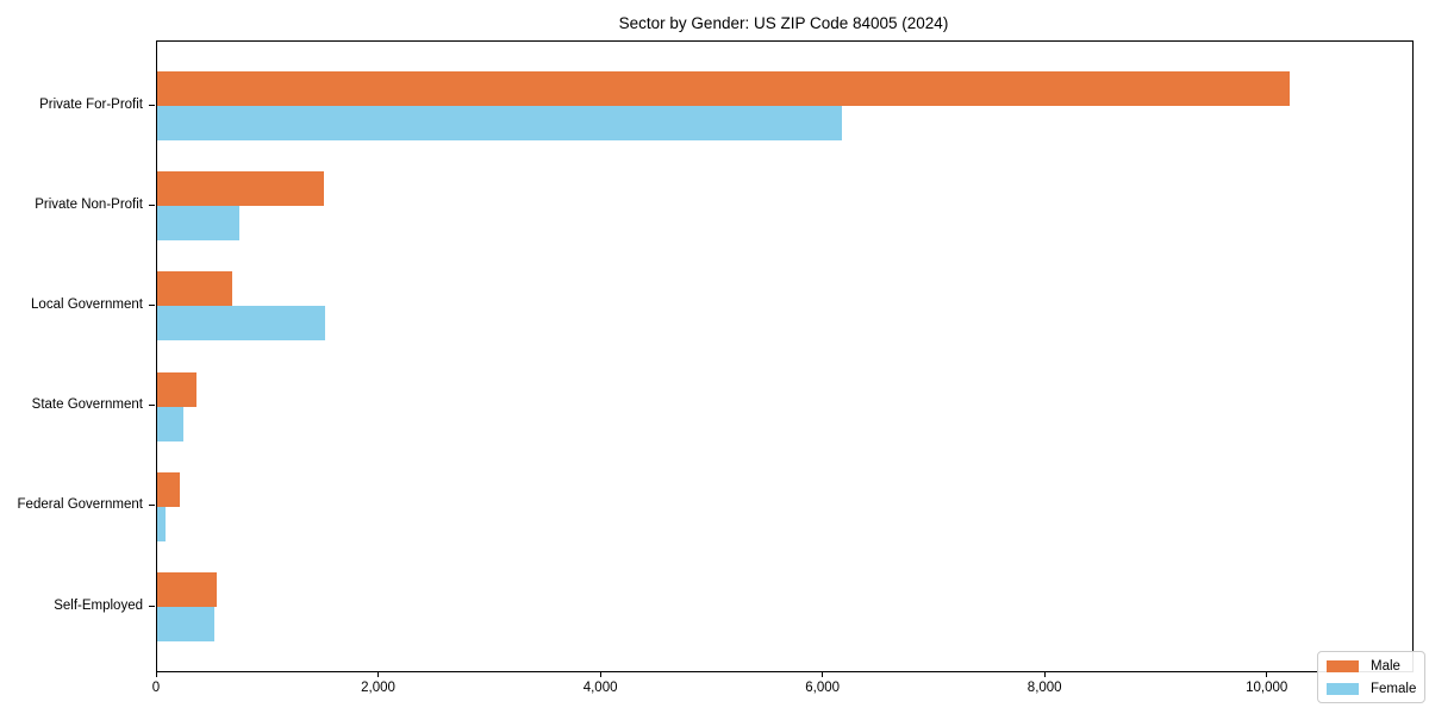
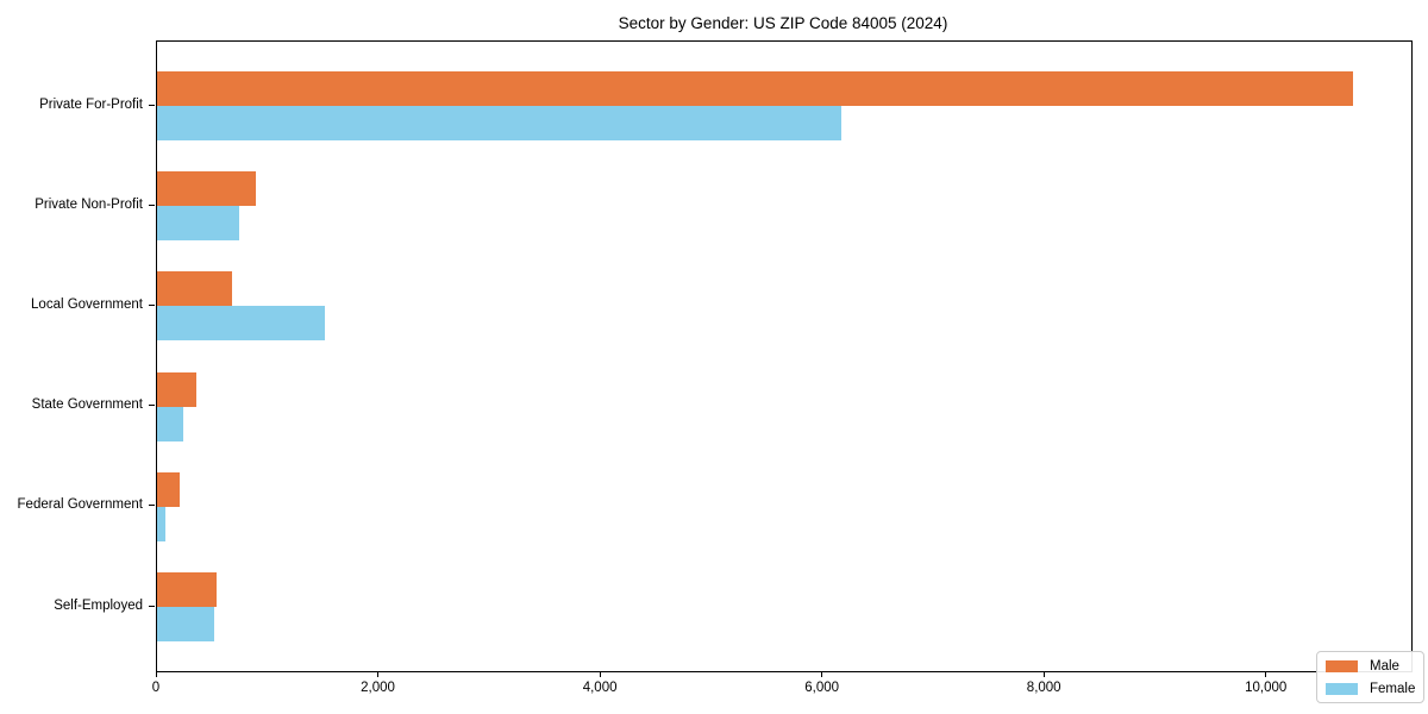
Male/Private For-Profit: 10200 -> 10800
Male/Private Non-Profit: 1500 -> 900
